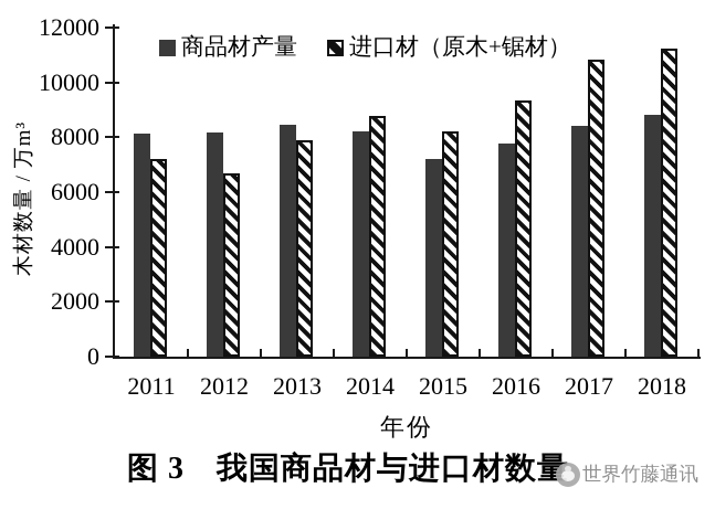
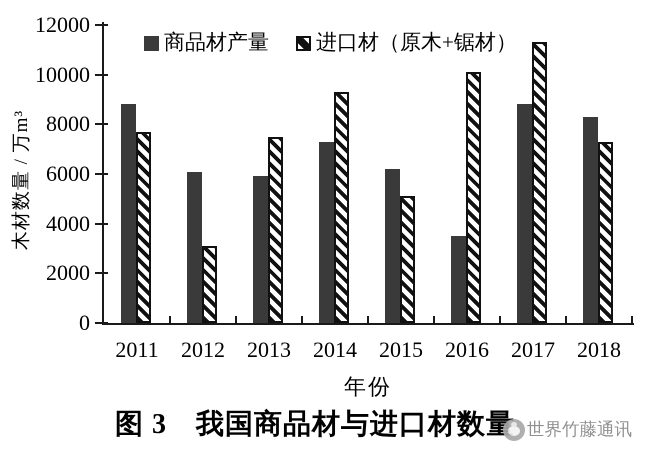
商品材产量/2011: 8100 -> 8800
进口材（原木+锯材）/2011: 7200 -> 7700
商品材产量/2012: 8200 -> 6100
进口材（原木+锯材）/2012: 6700 -> 3100
商品材产量/2013: 8400 -> 5900
进口材（原木+锯材）/2013: 7900 -> 7500
商品材产量/2014: 8200 -> 7300
进口材（原木+锯材）/2014: 8800 -> 9300
商品材产量/2015: 7200 -> 6200
进口材（原木+锯材）/2015: 8200 -> 5100
商品材产量/2016: 7800 -> 3500
进口材（原木+锯材）/2016: 9300 -> 10100
商品材产量/2017: 8400 -> 8800
进口材（原木+锯材）/2017: 10800 -> 11300
商品材产量/2018: 8800 -> 8300
进口材（原木+锯材）/2018: 11200 -> 7300
